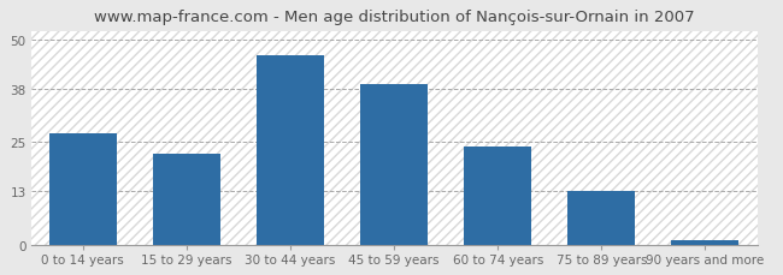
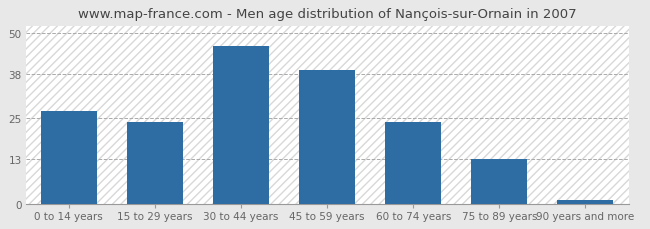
15 to 29 years: 22 -> 24
